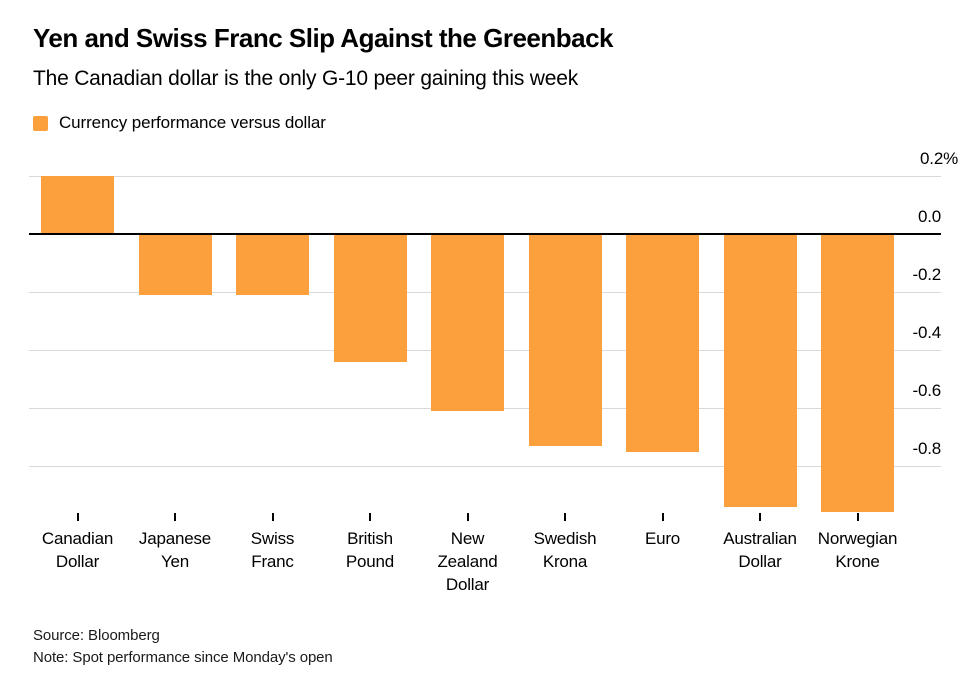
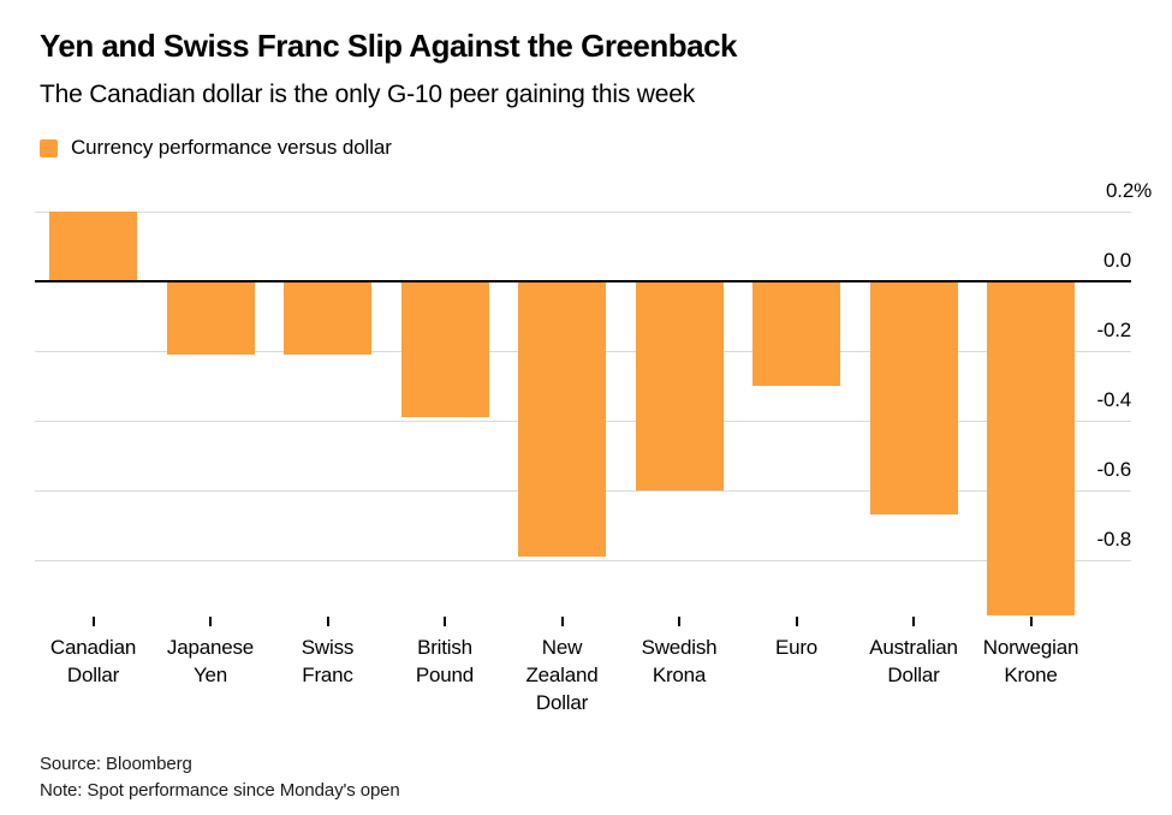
British Pound: -0.44 -> -0.39
New Zealand Dollar: -0.61 -> -0.79
Swedish Krona: -0.73 -> -0.60
Euro: -0.75 -> -0.30
Australian Dollar: -0.94 -> -0.67
